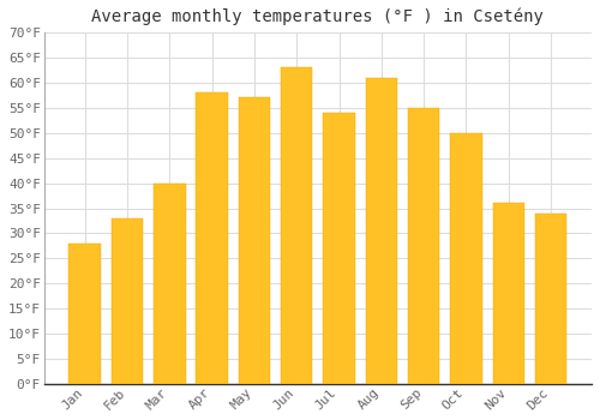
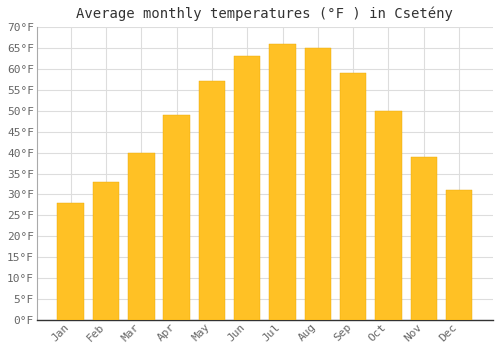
Apr: 58°F -> 49°F
Jul: 54°F -> 66°F
Aug: 61°F -> 65°F
Sep: 55°F -> 59°F
Nov: 36°F -> 39°F
Dec: 34°F -> 31°F
